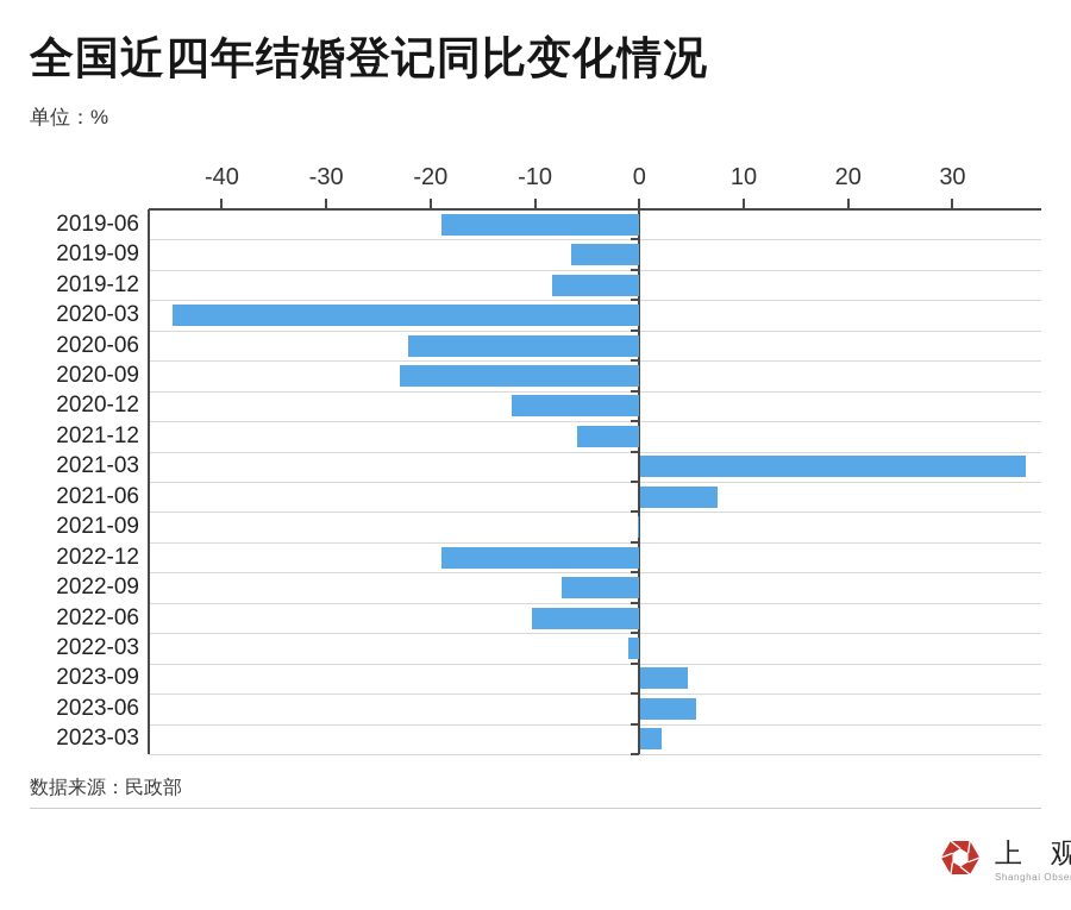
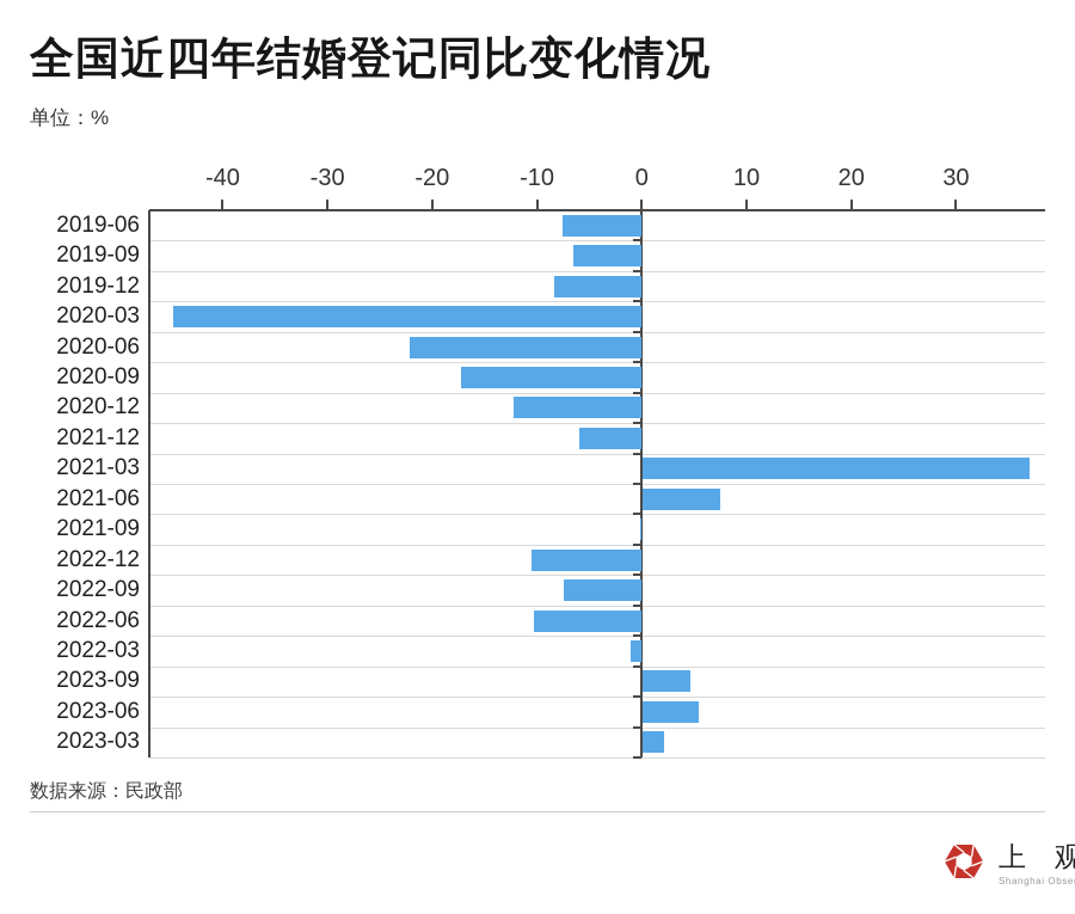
2019-06: -19 -> -8
2020-09: -23 -> -17
2022-12: -19 -> -10
